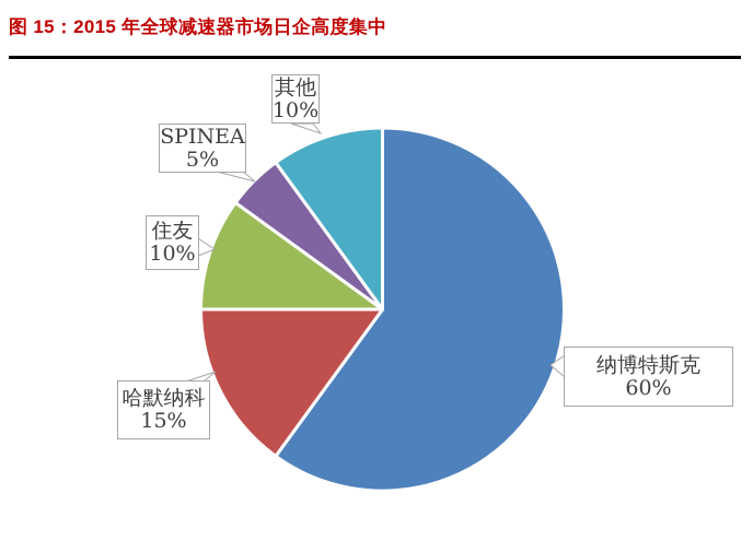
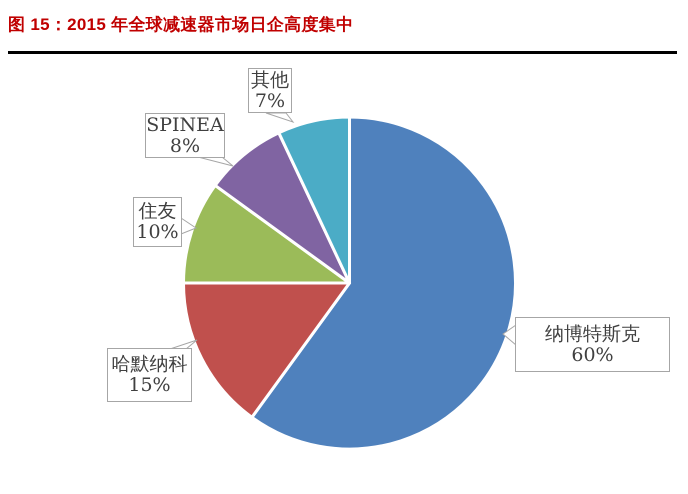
SPINEA: 5% -> 8%
其他: 10% -> 7%
